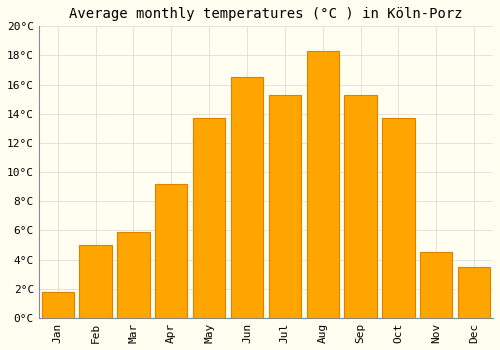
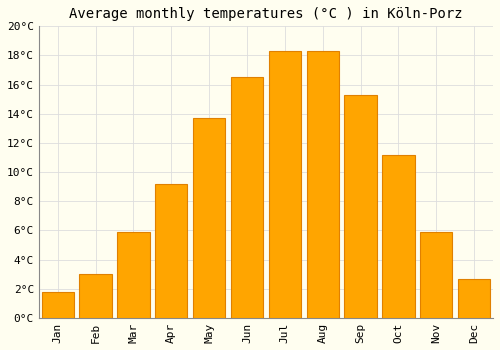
Feb: 5.0°C -> 3.0°C
Jul: 15.3°C -> 18.3°C
Oct: 13.7°C -> 11.2°C
Nov: 4.5°C -> 5.9°C
Dec: 3.5°C -> 2.7°C
